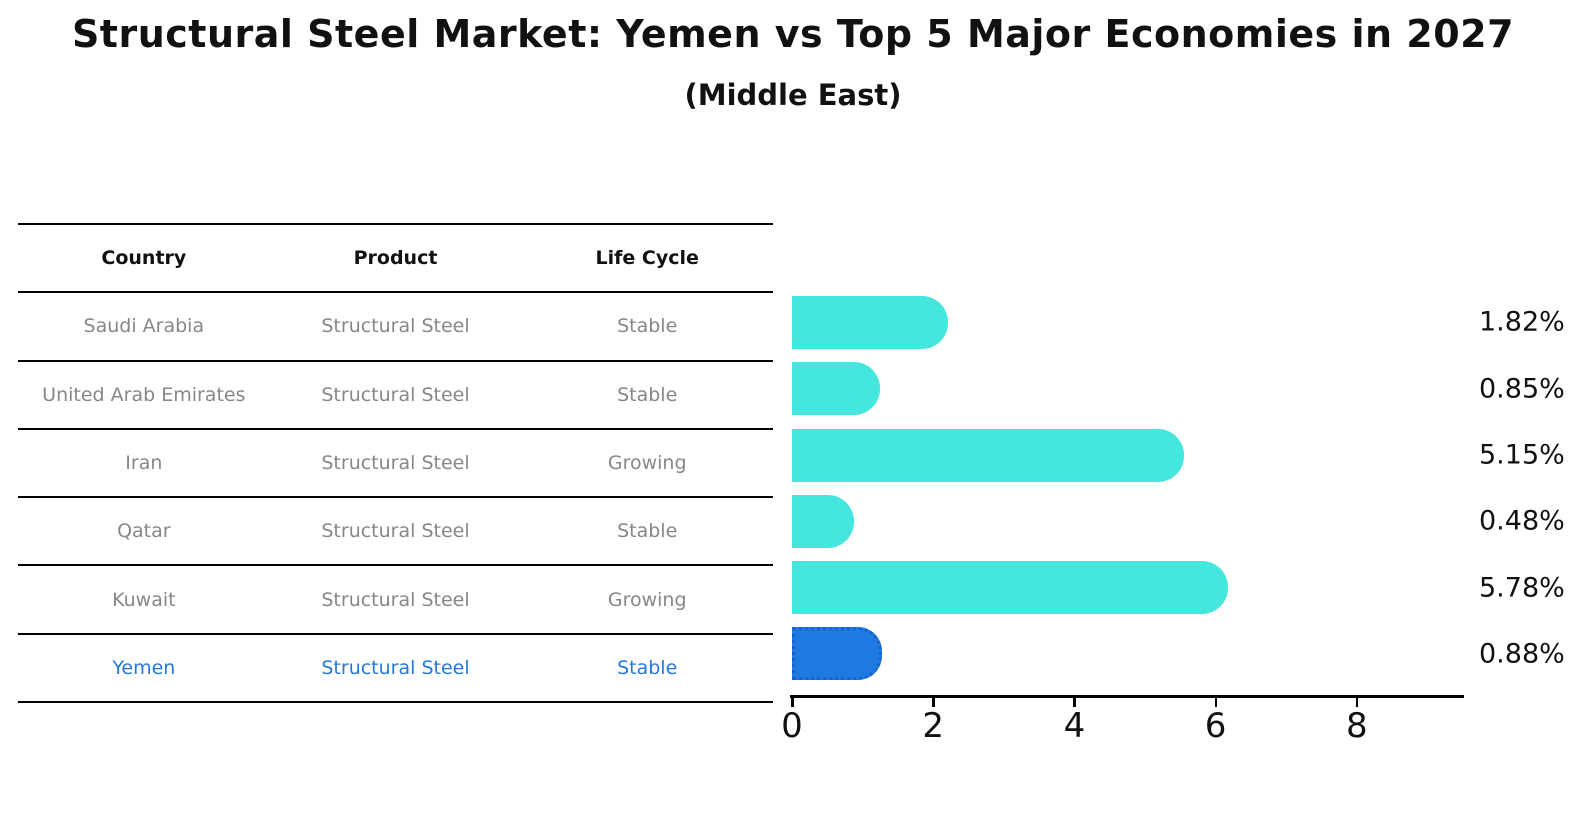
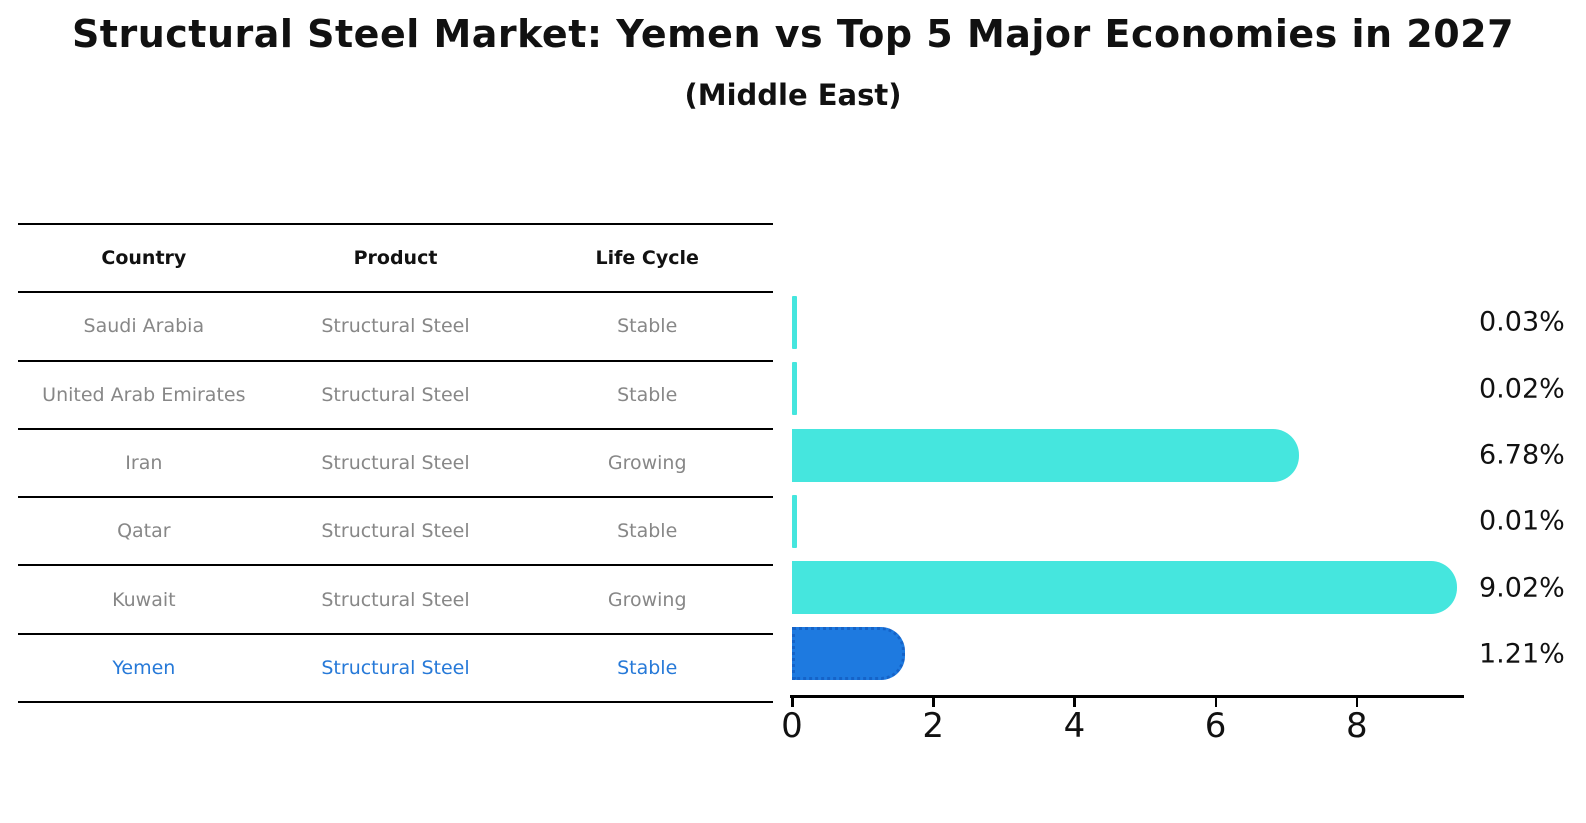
Saudi Arabia: 1.82% -> 0.03%
United Arab Emirates: 0.85% -> 0.02%
Iran: 5.15% -> 6.78%
Qatar: 0.48% -> 0.01%
Kuwait: 5.78% -> 9.02%
Yemen: 0.88% -> 1.21%
